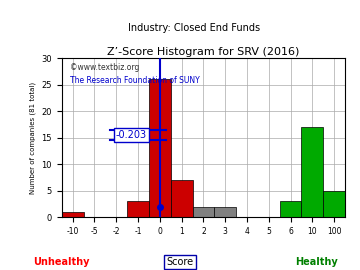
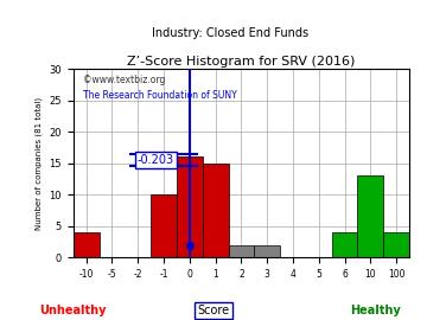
-10: 1 -> 4
-1: 3 -> 10
0: 26 -> 16
1: 7 -> 15
6: 3 -> 4
10: 17 -> 13
100: 5 -> 4
